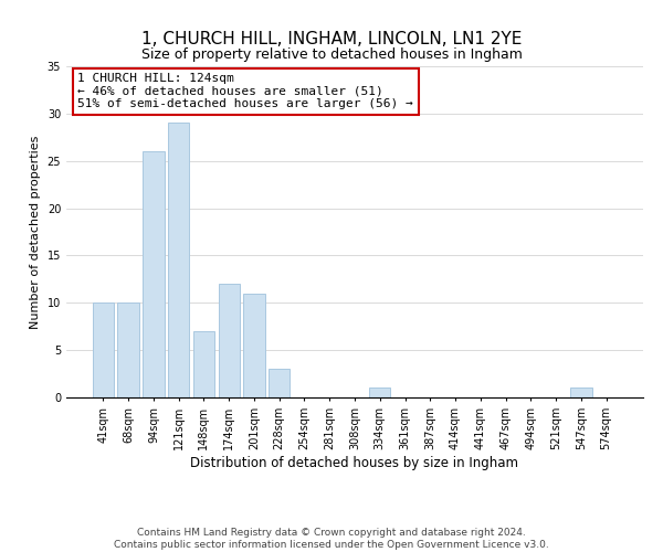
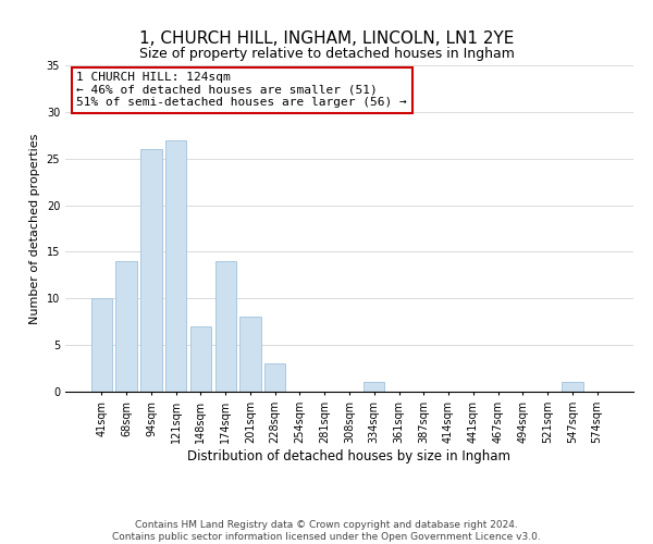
68sqm: 10 -> 14
121sqm: 29 -> 27
174sqm: 12 -> 14
201sqm: 11 -> 8
